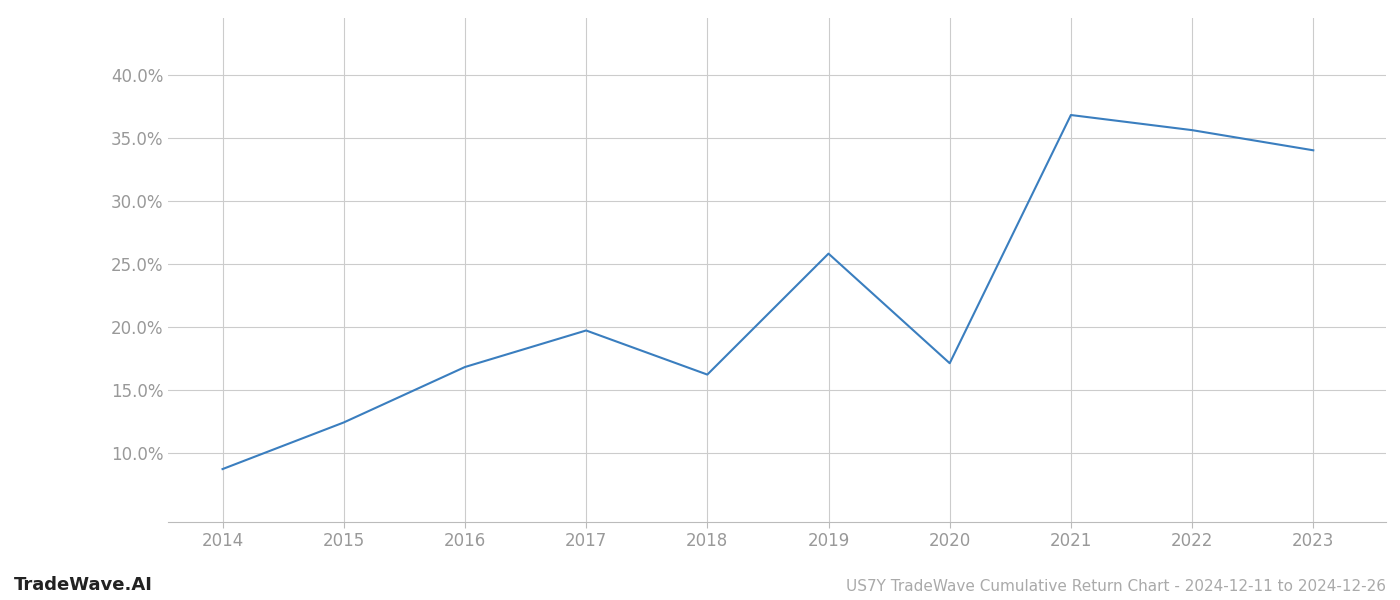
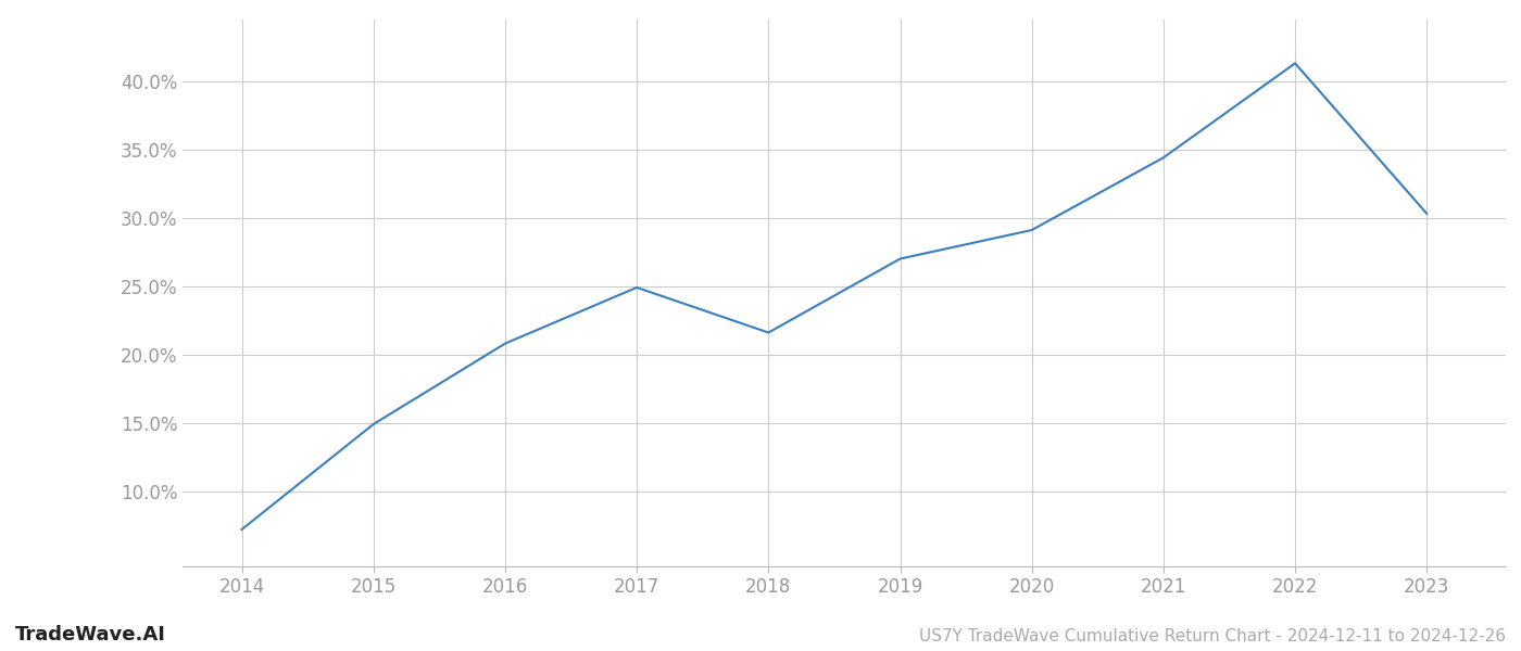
2014: 8.7% -> 7.2%
2015: 12.4% -> 14.9%
2016: 16.8% -> 20.8%
2017: 19.7% -> 24.9%
2018: 16.2% -> 21.6%
2019: 25.8% -> 27.0%
2020: 17.1% -> 29.1%
2021: 36.8% -> 34.4%
2022: 35.6% -> 41.3%
2023: 34.0% -> 30.3%
